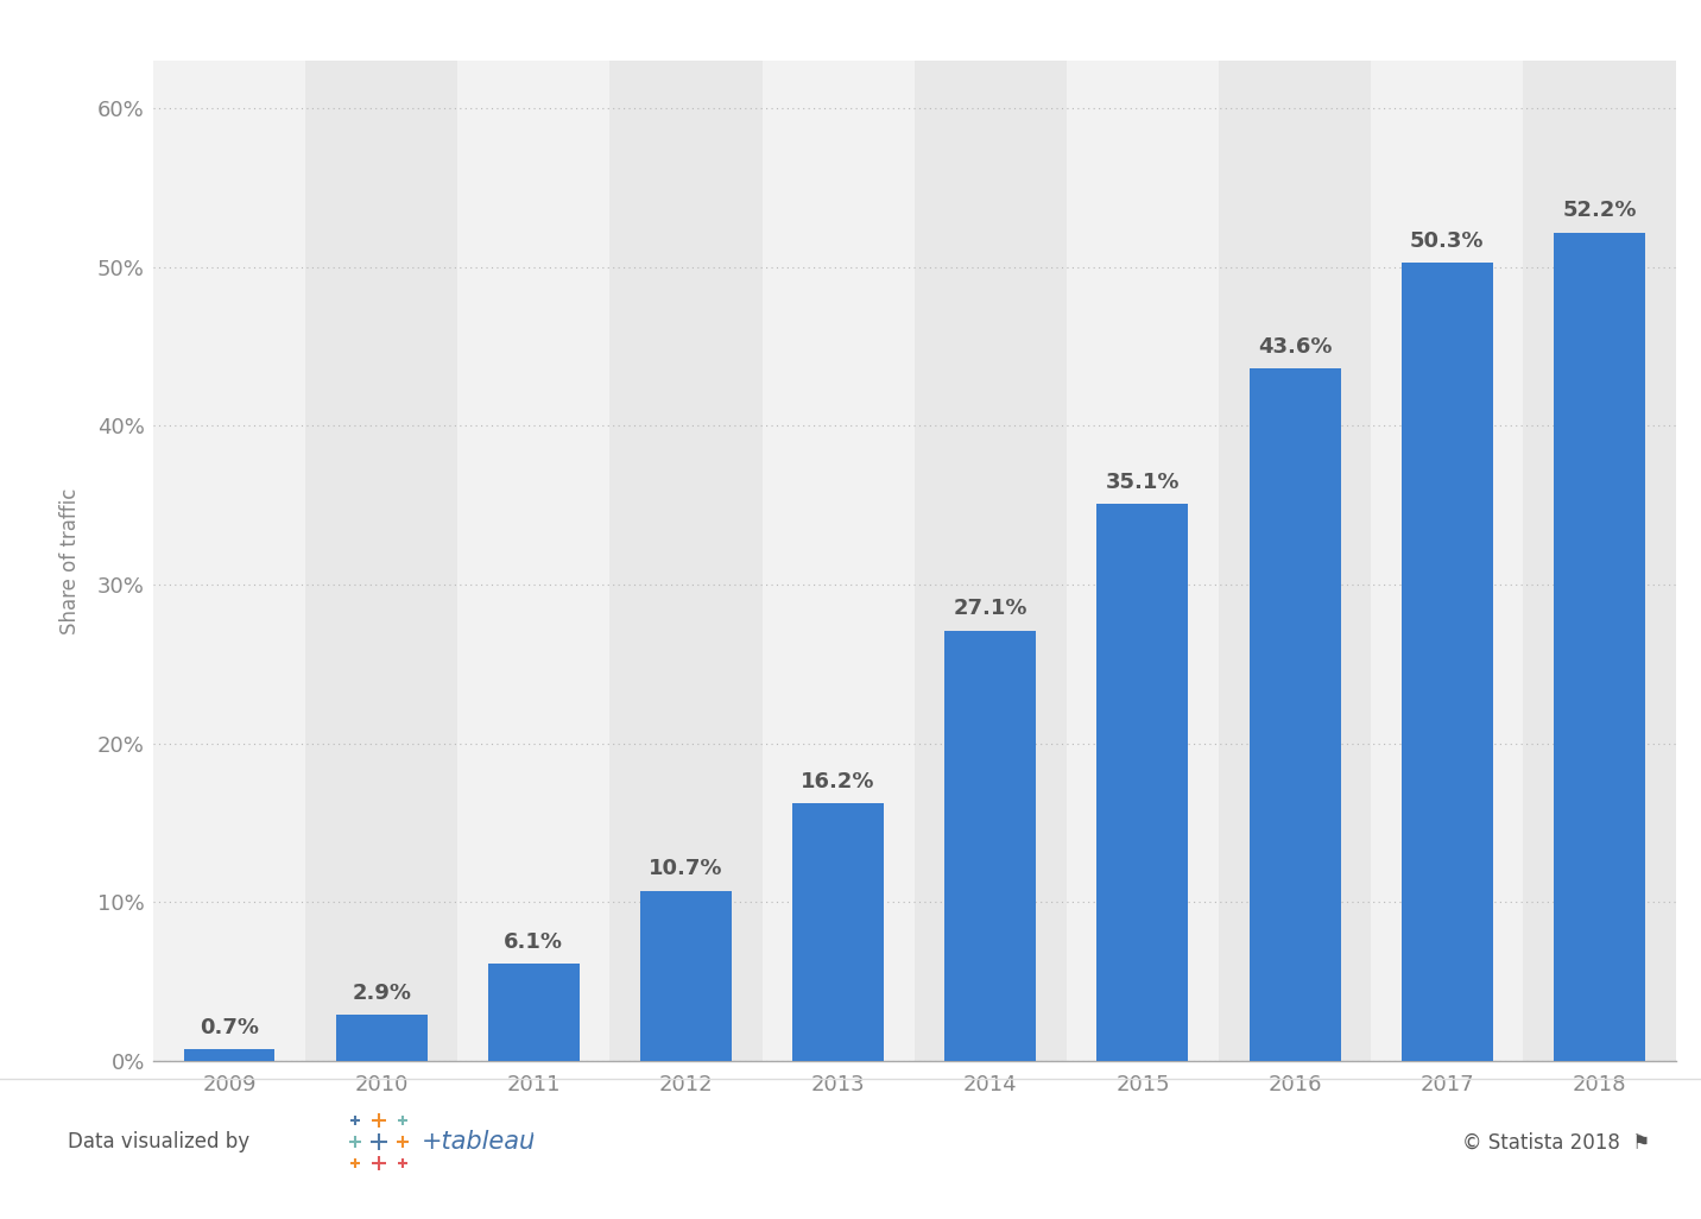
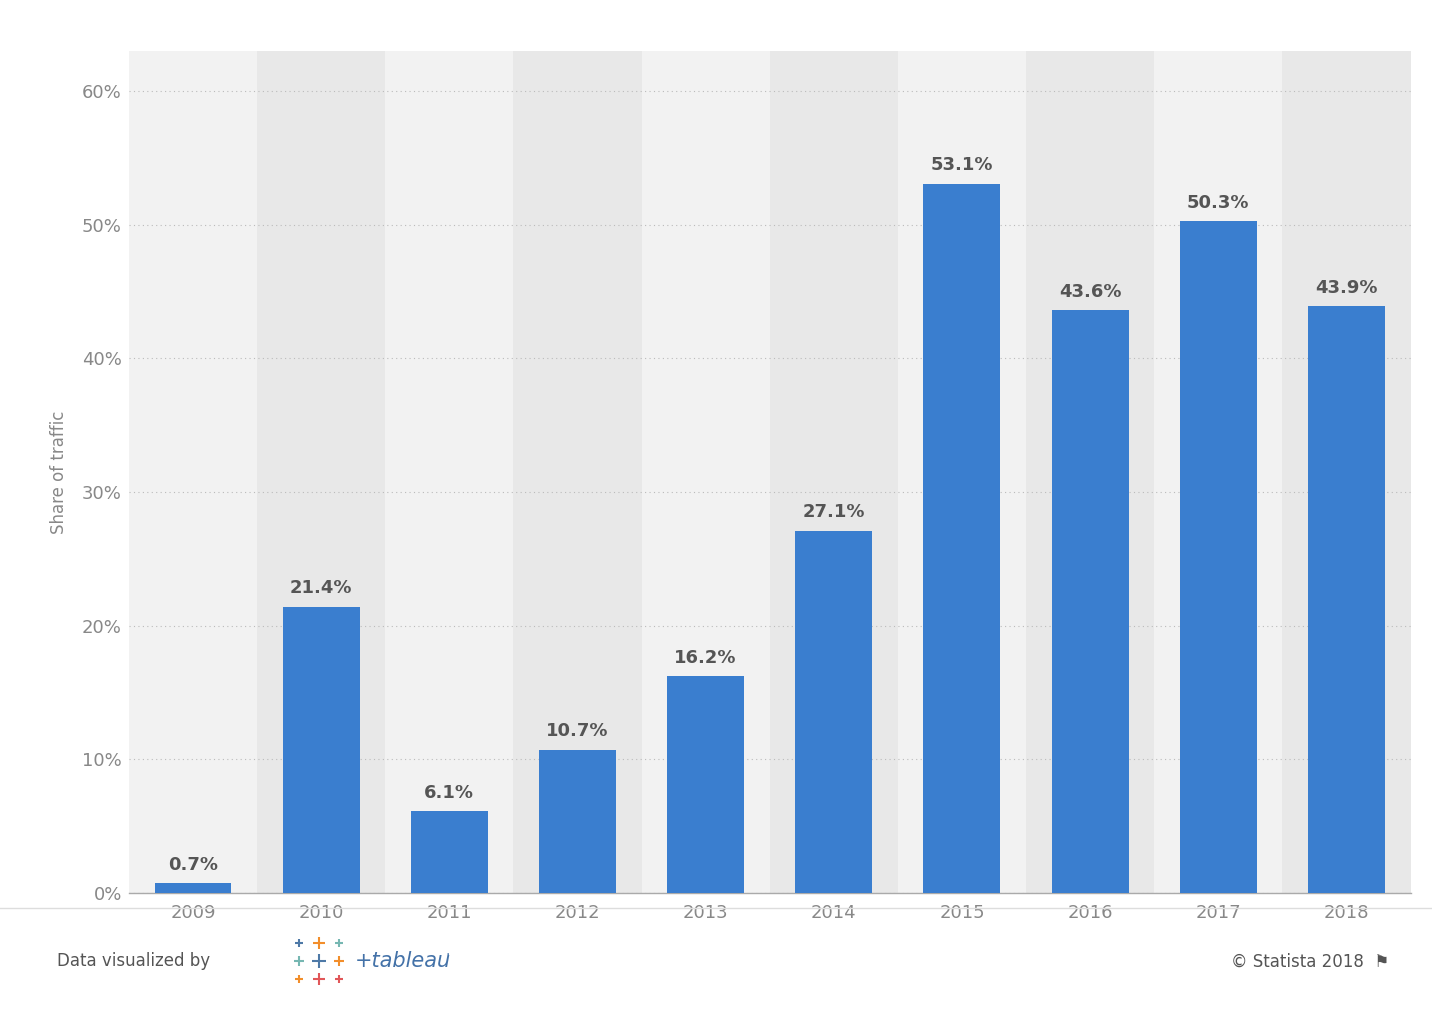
2010: 2.9% -> 21.4%
2015: 35.1% -> 53.1%
2018: 52.2% -> 43.9%
